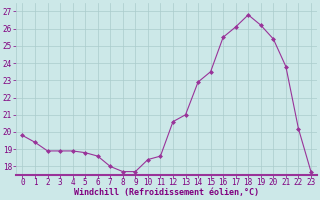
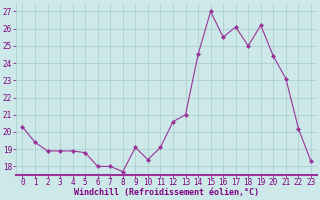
0: 19.8 -> 20.3
6: 18.6 -> 18.0
9: 17.7 -> 19.1
11: 18.6 -> 19.1
14: 22.9 -> 24.5
15: 23.5 -> 27.0
18: 26.8 -> 25.0
20: 25.4 -> 24.4
21: 23.8 -> 23.1
23: 17.7 -> 18.3
